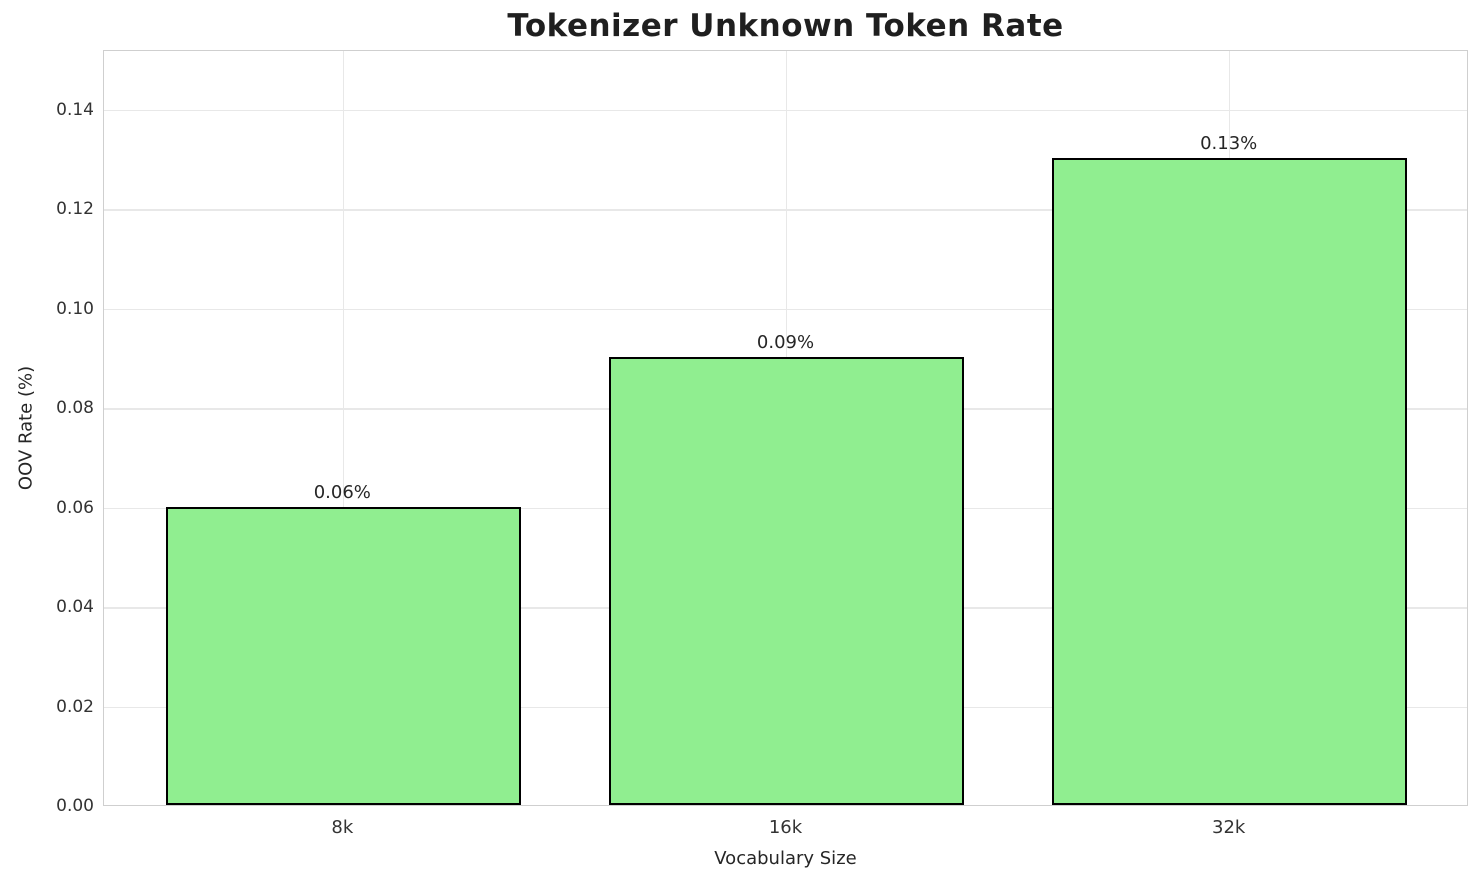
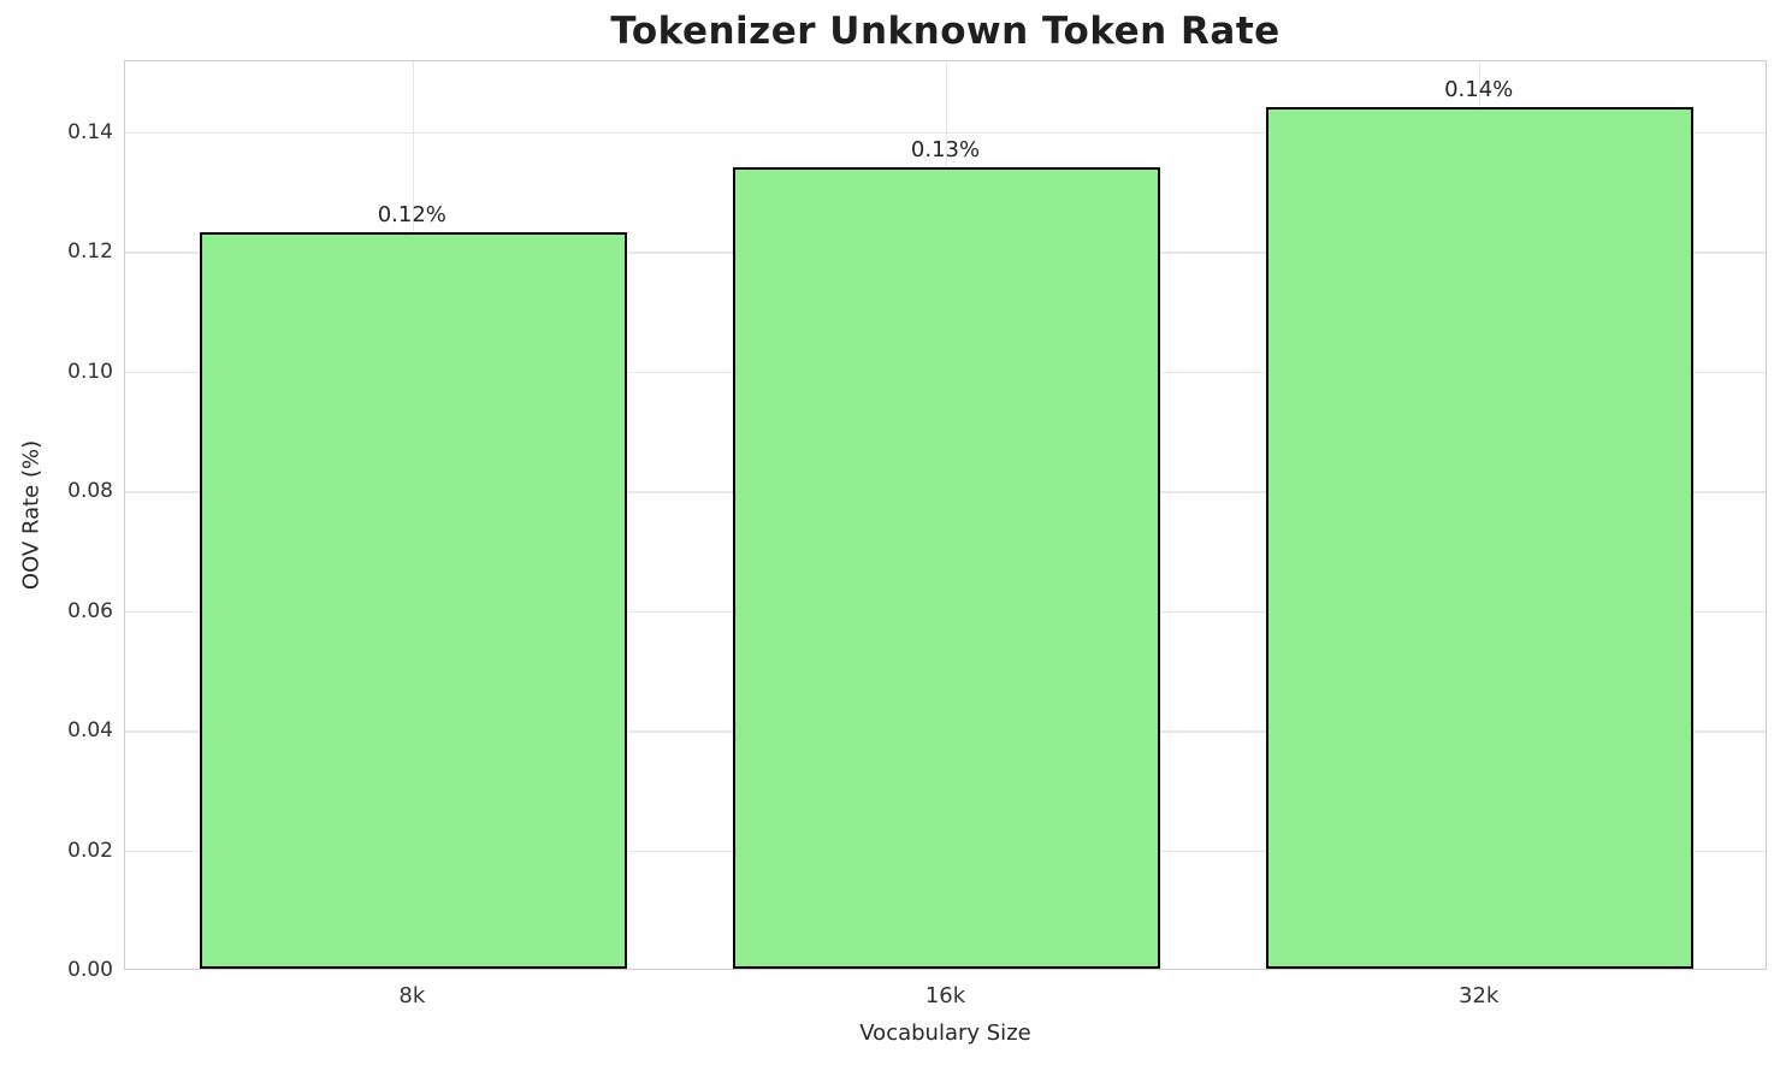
8k: 0.06% -> 0.12%
16k: 0.09% -> 0.13%
32k: 0.13% -> 0.14%
